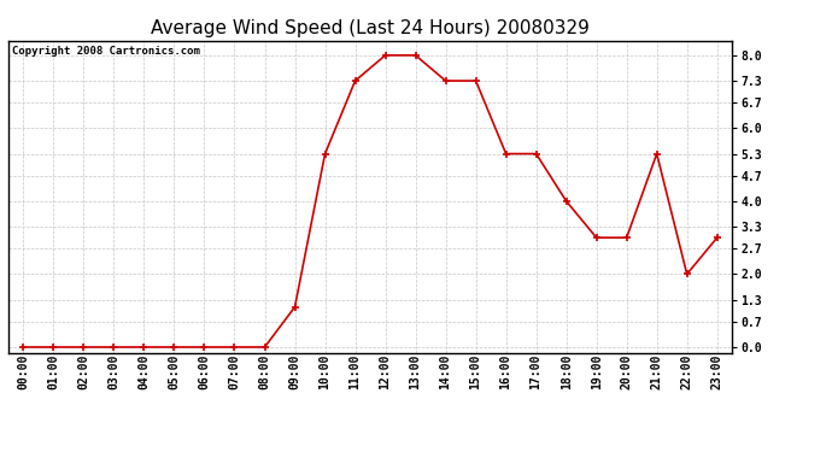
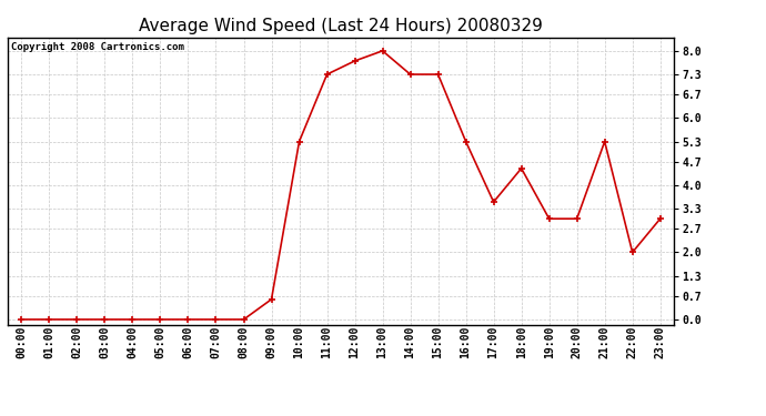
09:00: 1.1 -> 0.6
12:00: 8.0 -> 7.7
17:00: 5.3 -> 3.5
18:00: 4.0 -> 4.5
